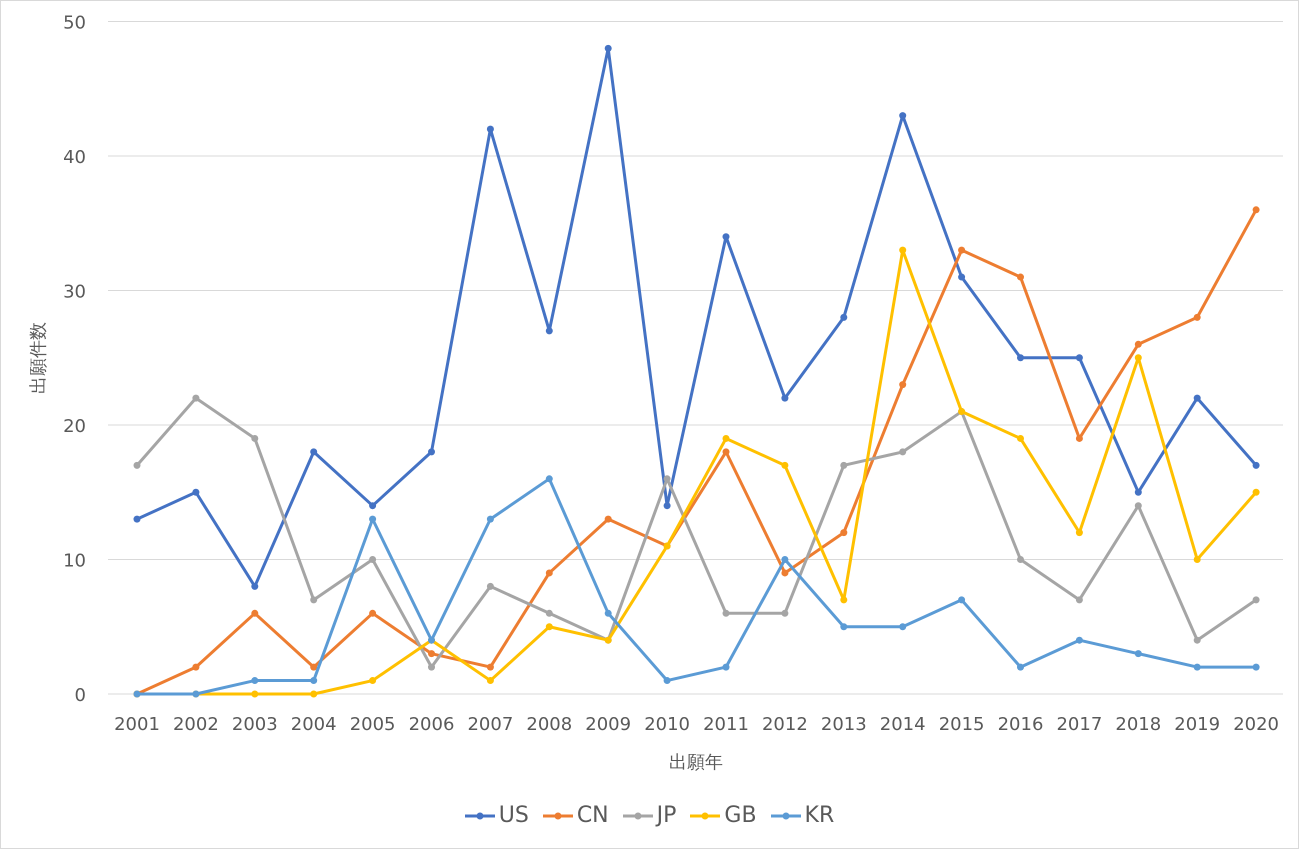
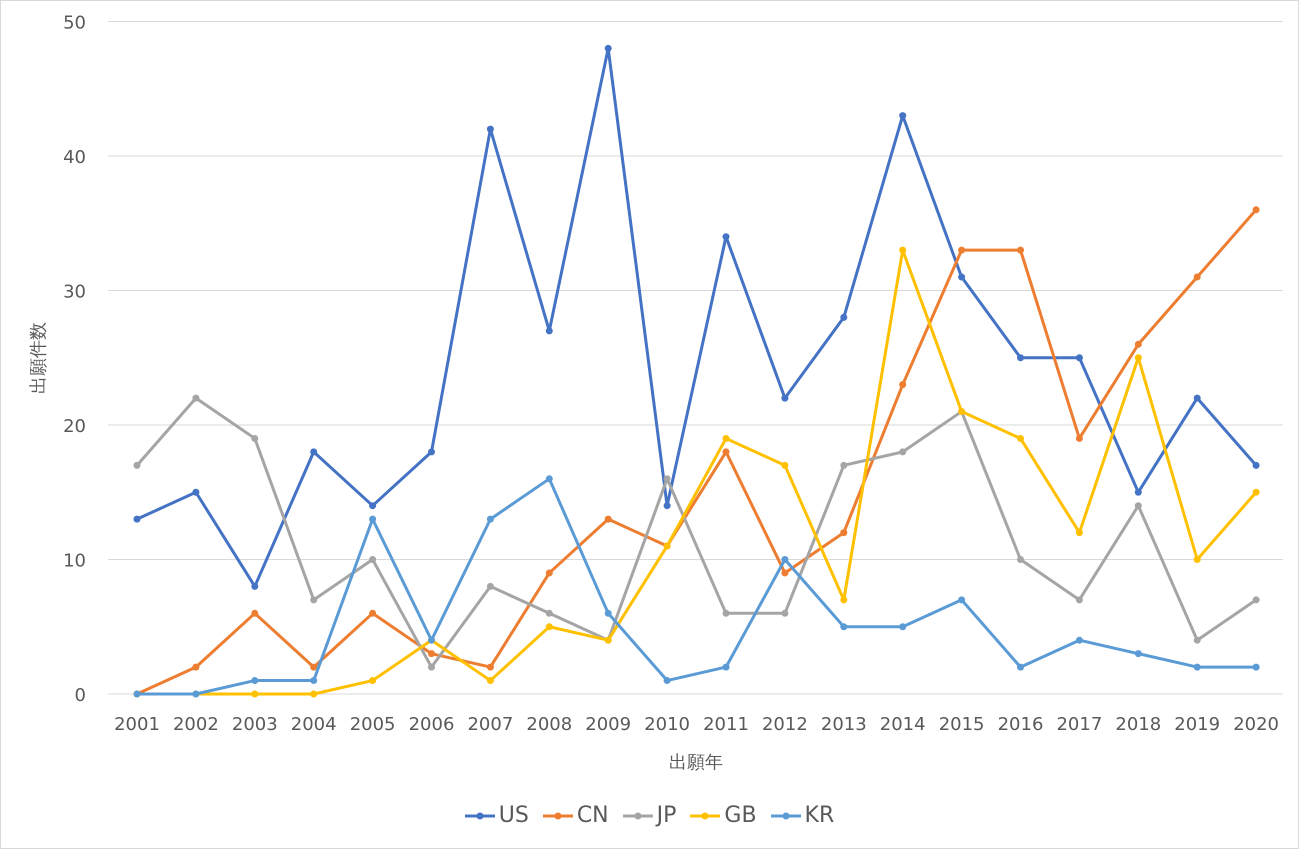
CN/2016: 31 -> 33
CN/2019: 28 -> 31
